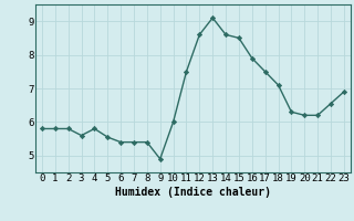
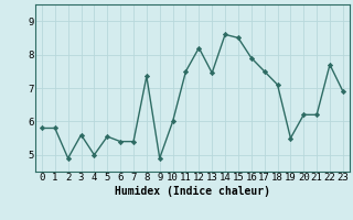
2: 5.80 -> 4.90
4: 5.80 -> 5.00
8: 5.40 -> 7.35
12: 8.60 -> 8.20
13: 9.10 -> 7.45
19: 6.30 -> 5.50
22: 6.55 -> 7.70
